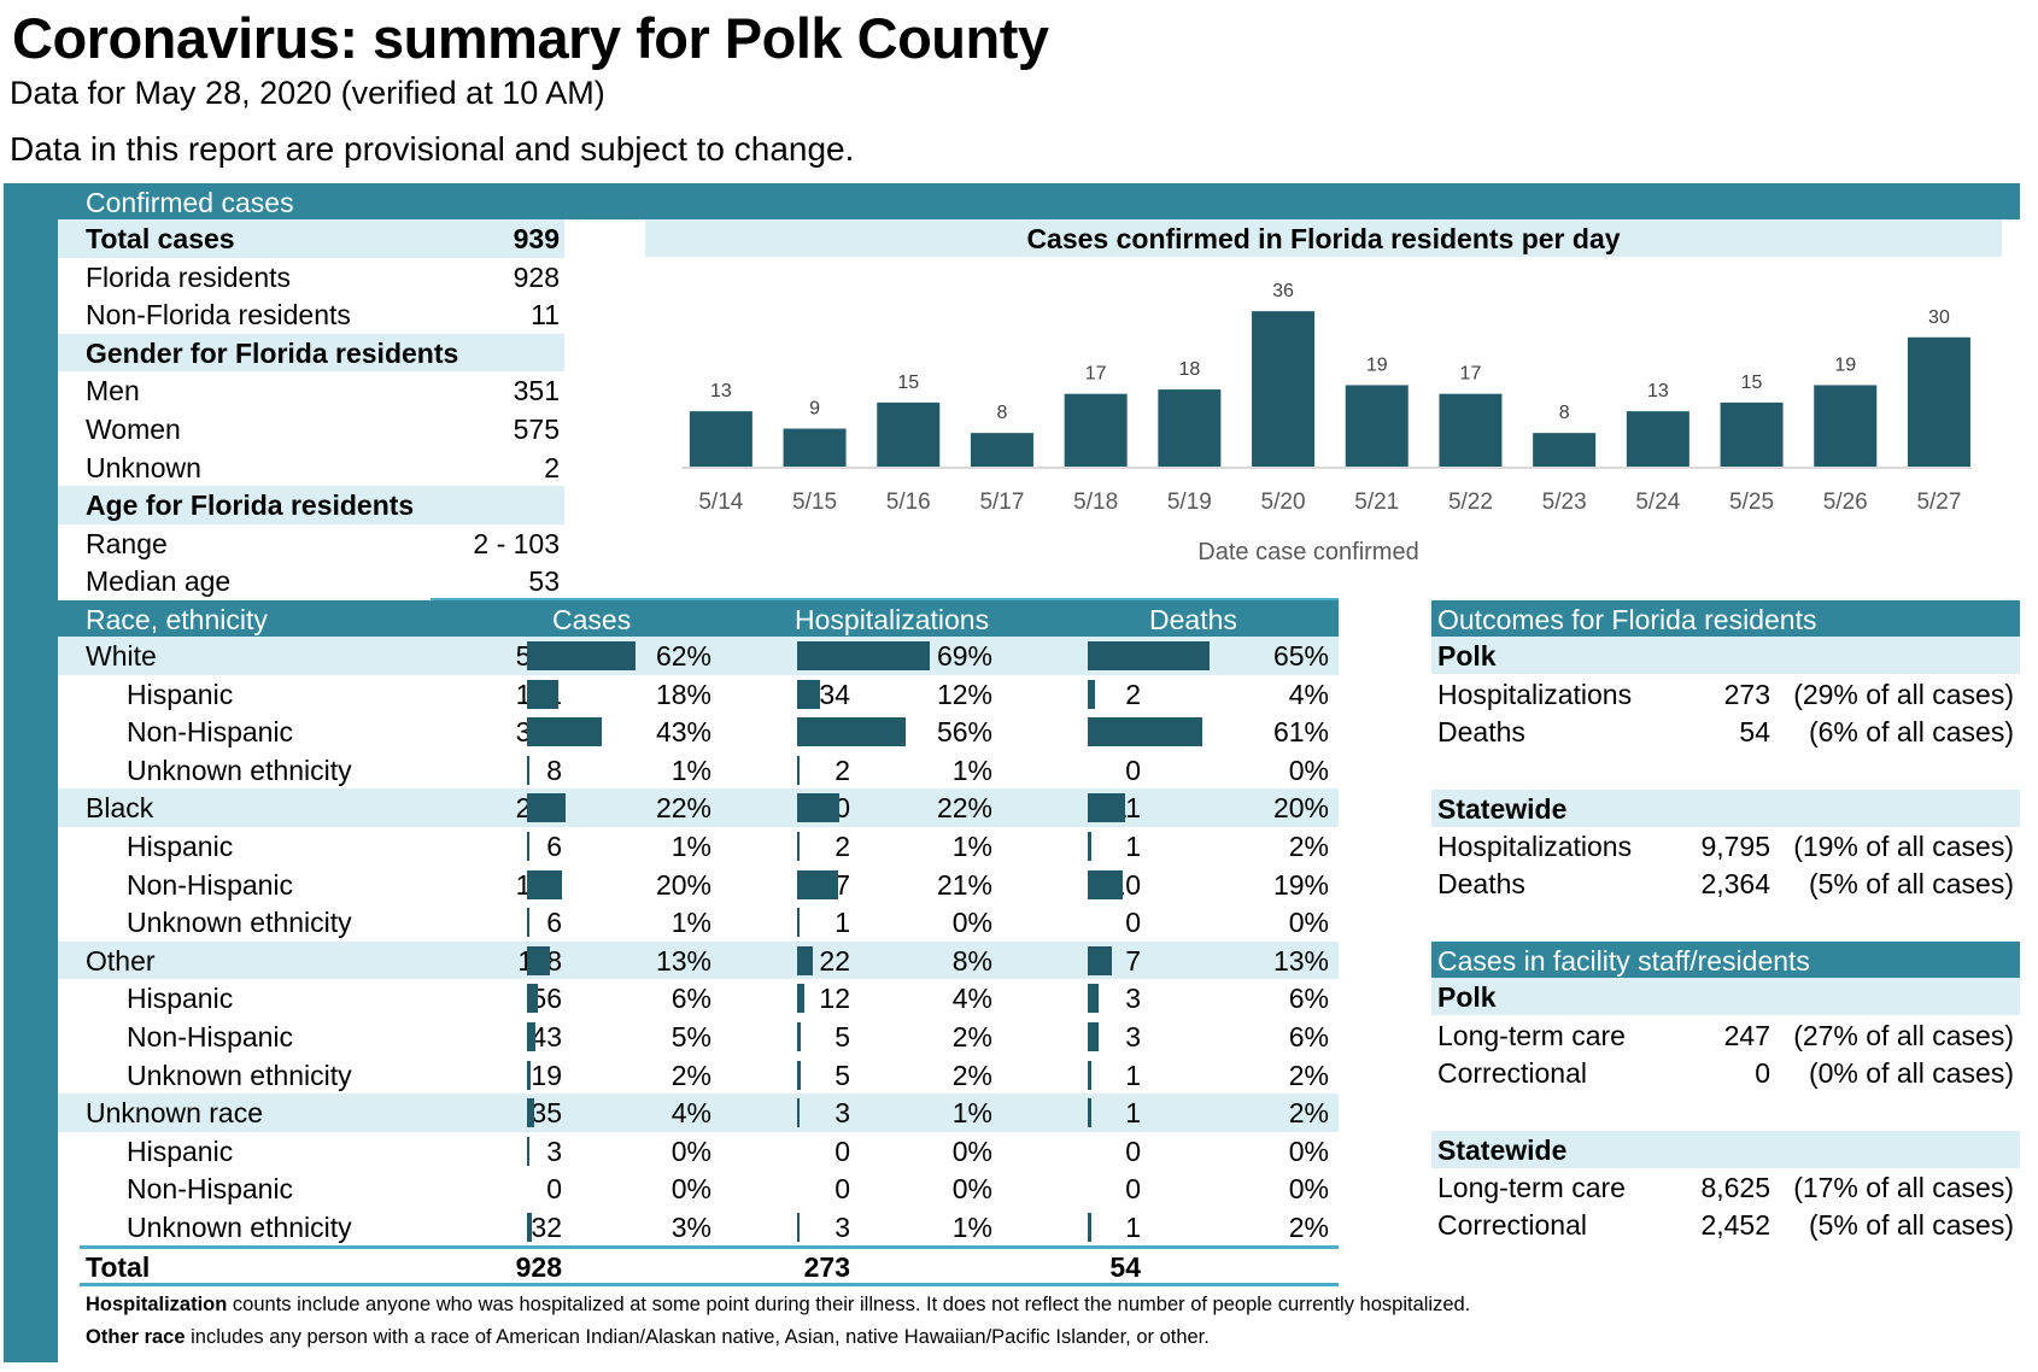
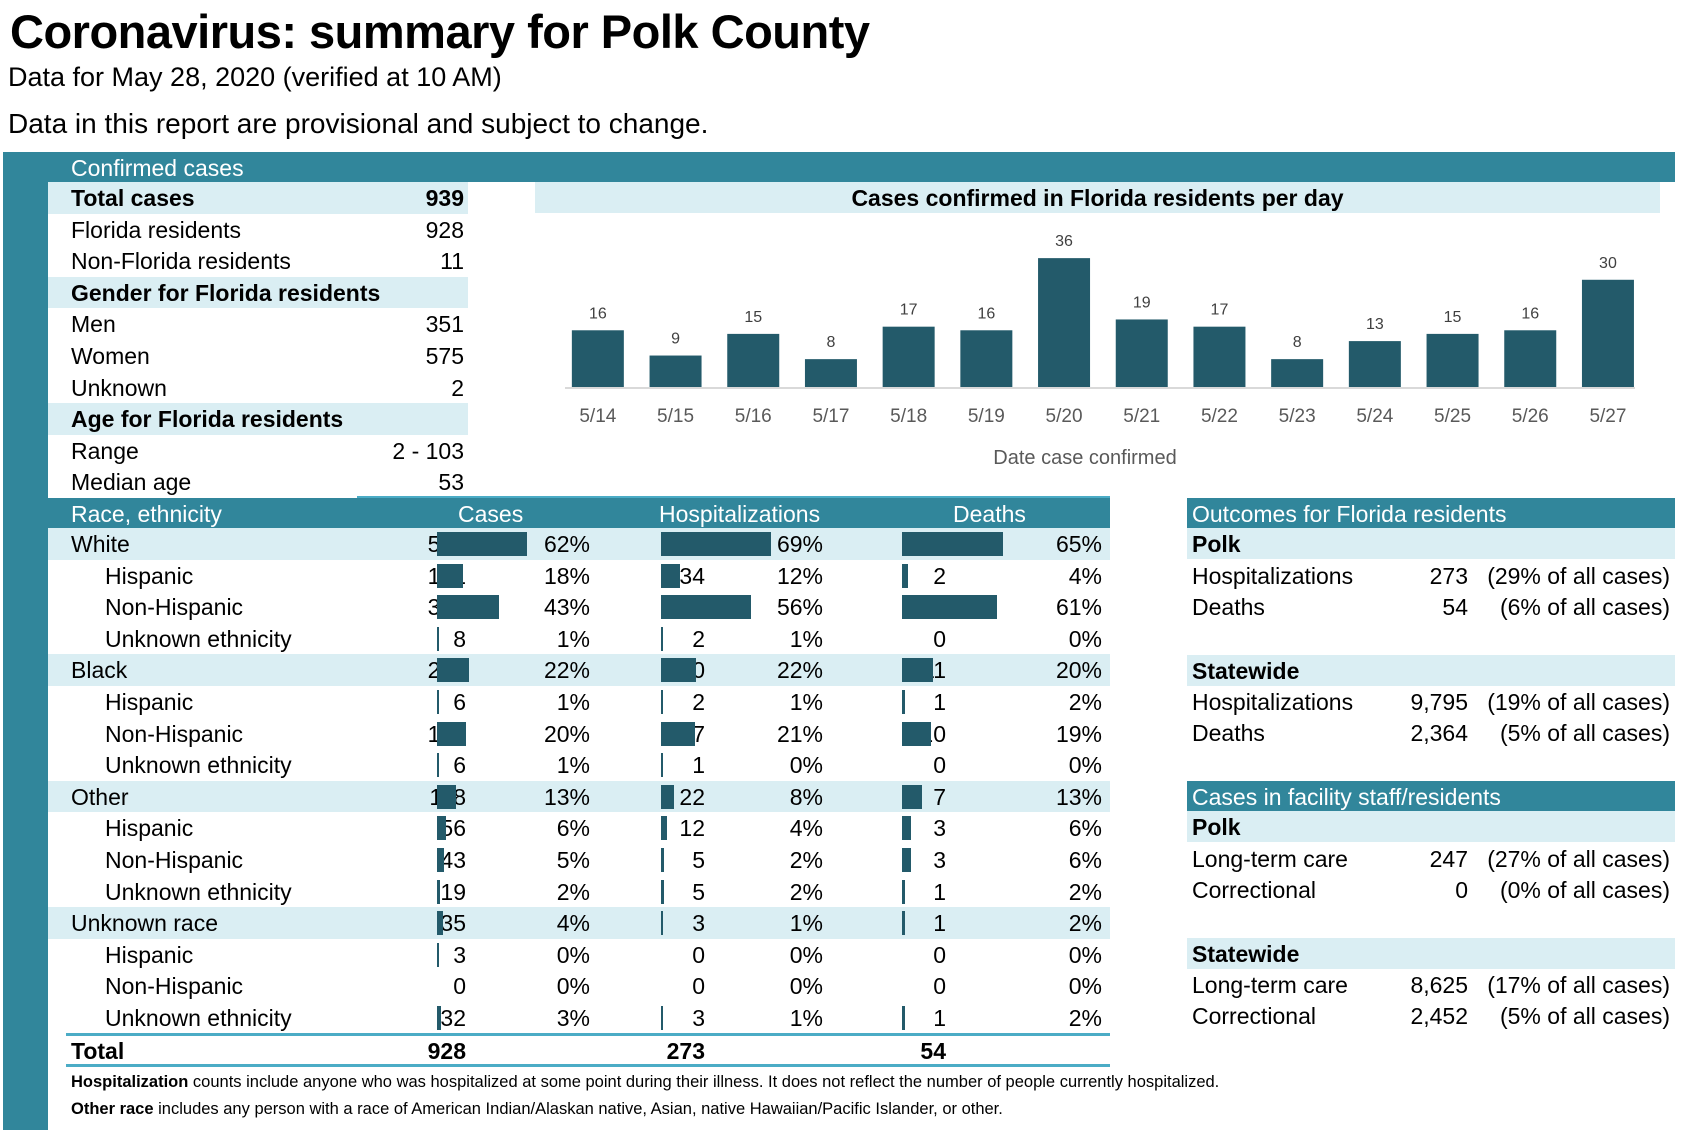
5/14: 13 -> 16
5/19: 18 -> 16
5/26: 19 -> 16
